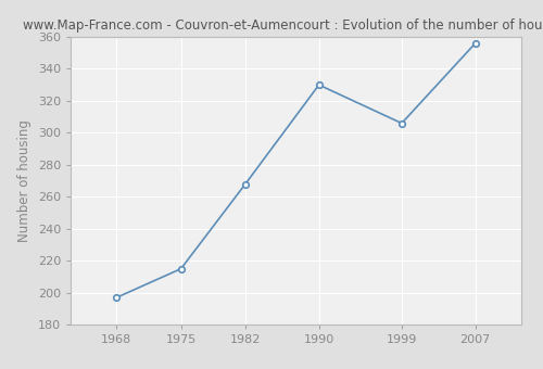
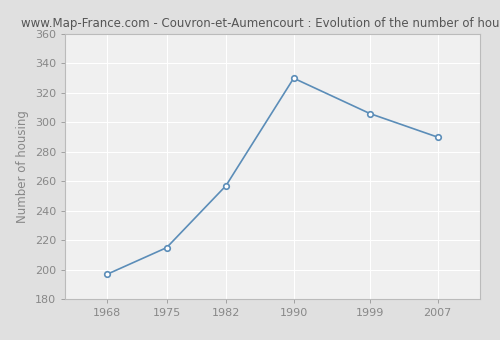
1982: 268 -> 257
2007: 356 -> 290
